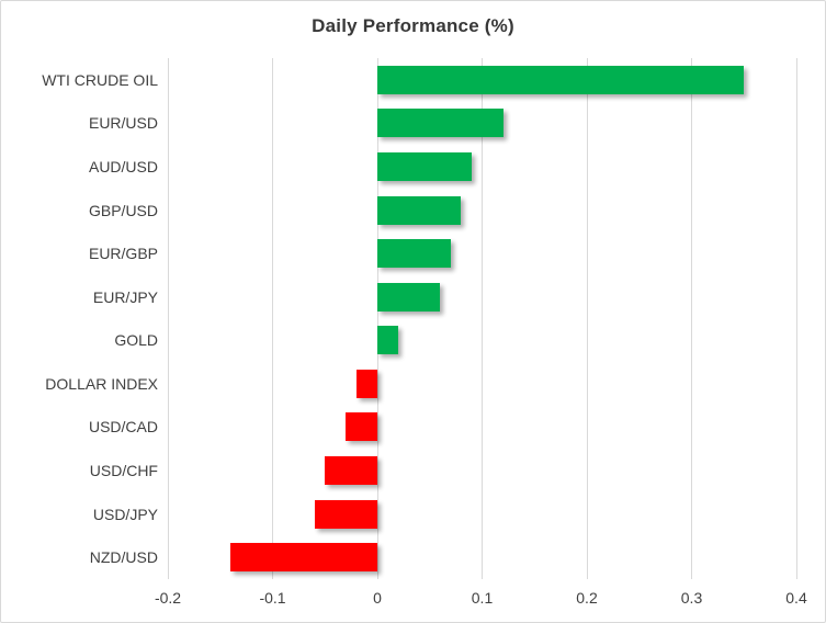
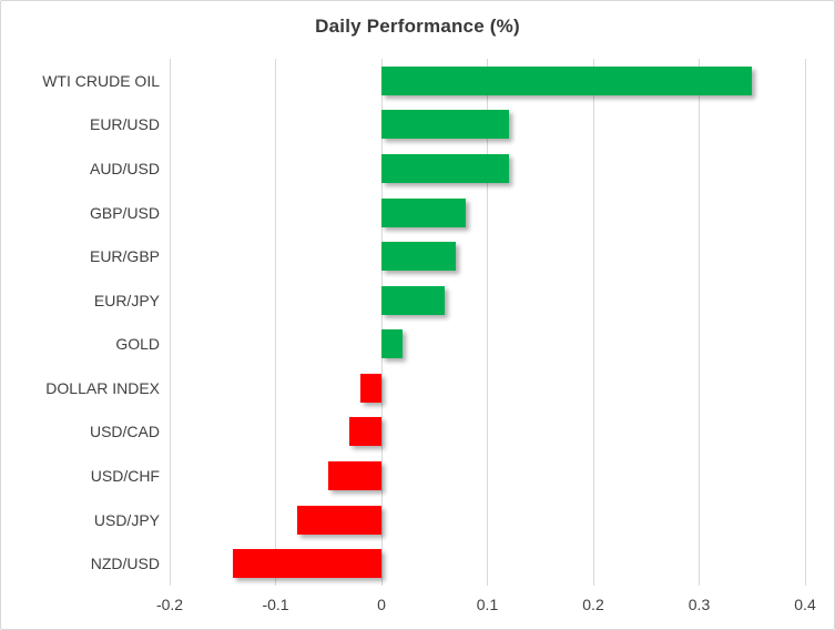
AUD/USD: 0.09 -> 0.12
USD/JPY: -0.06 -> -0.08
